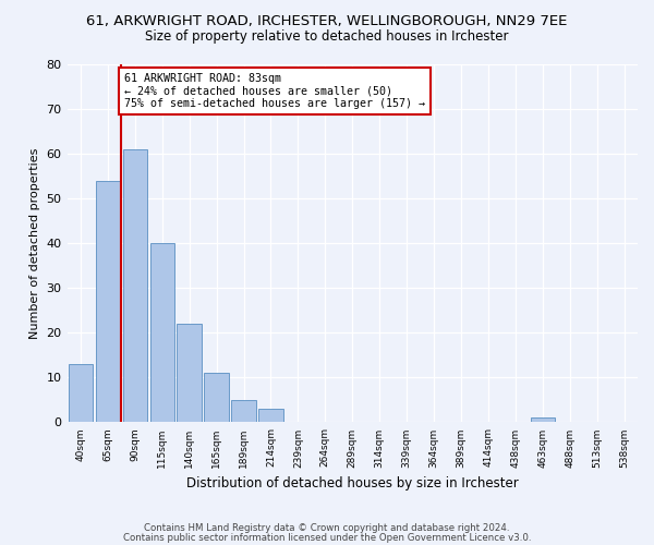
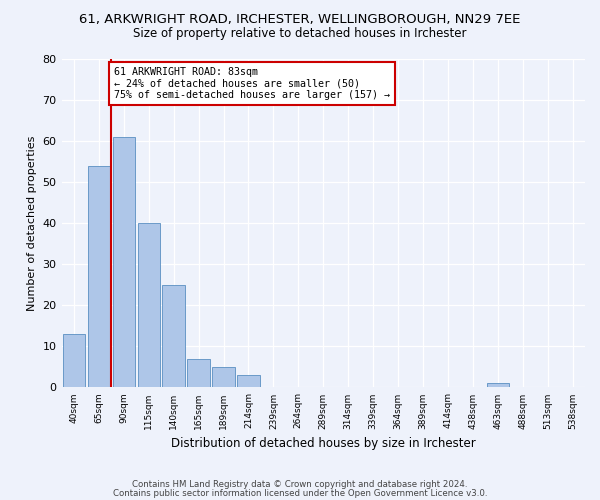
140sqm: 22 -> 25
165sqm: 11 -> 7
